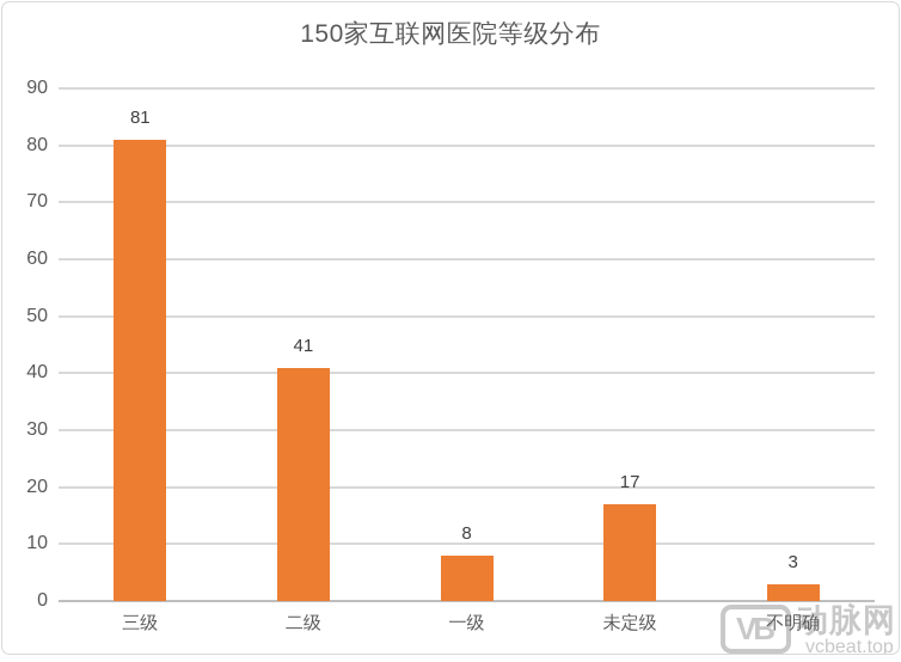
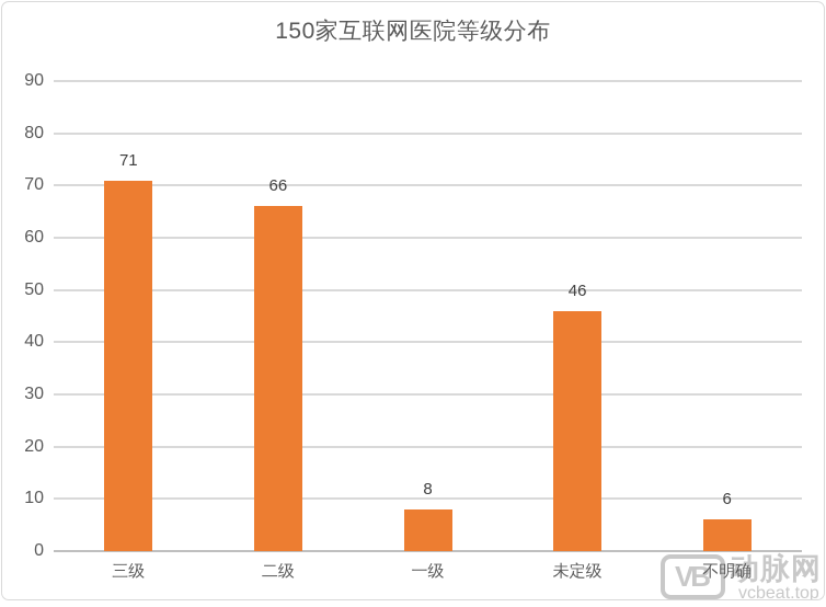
三级: 81 -> 71
二级: 41 -> 66
未定级: 17 -> 46
不明确: 3 -> 6
